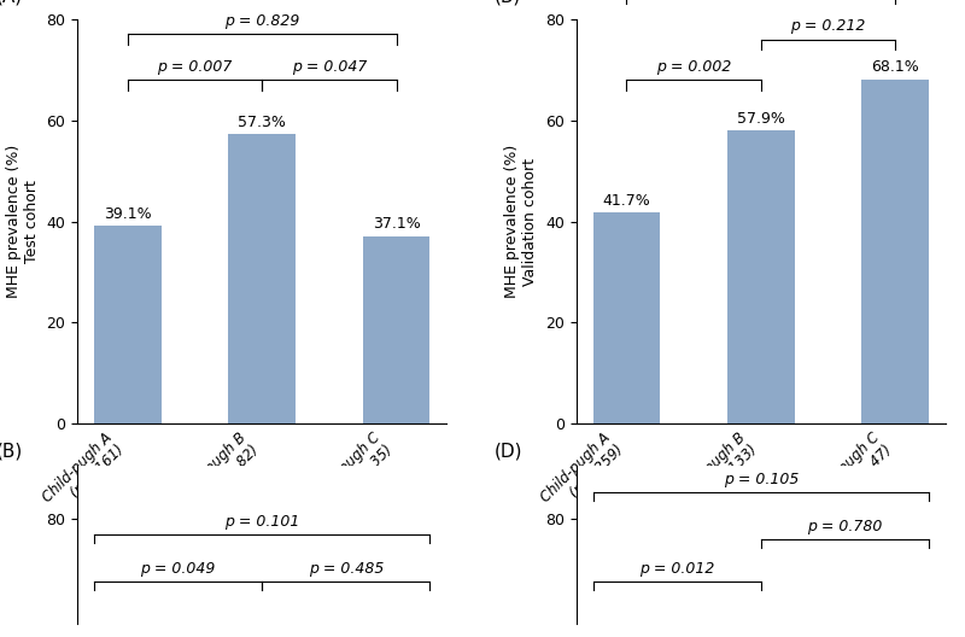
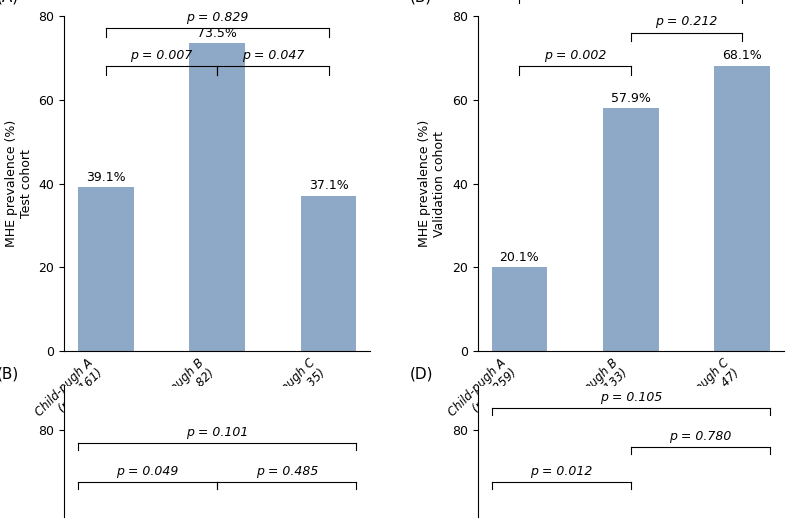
Child-pugh B (n = 82): 57.3% -> 73.5%
Child-pugh A (n = 259): 41.7% -> 20.1%
